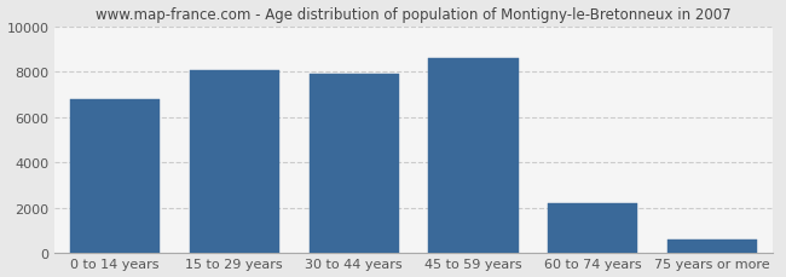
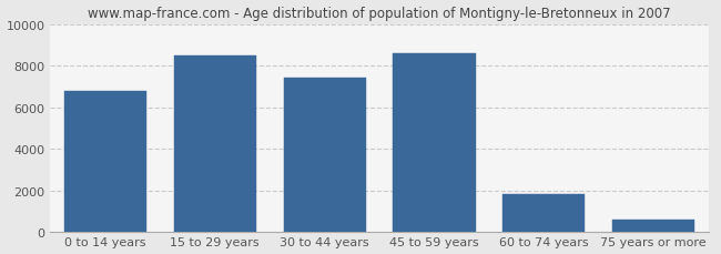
15 to 29 years: 8000 -> 8500
30 to 44 years: 7900 -> 7400
60 to 74 years: 2200 -> 1800
